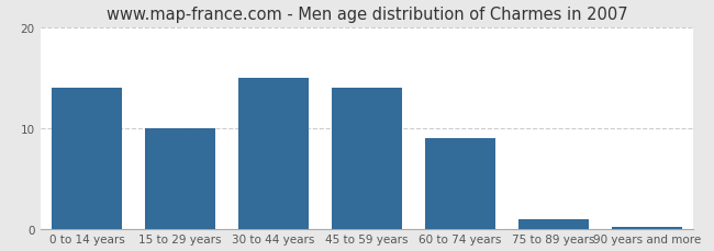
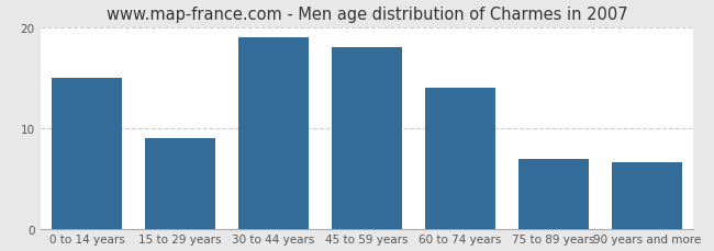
0 to 14 years: 14.0 -> 15.0
15 to 29 years: 10.0 -> 9.0
30 to 44 years: 15.0 -> 19.0
45 to 59 years: 14.0 -> 18.0
60 to 74 years: 9.0 -> 14.0
75 to 89 years: 1.0 -> 7.0
90 years and more: 0.2 -> 6.6
